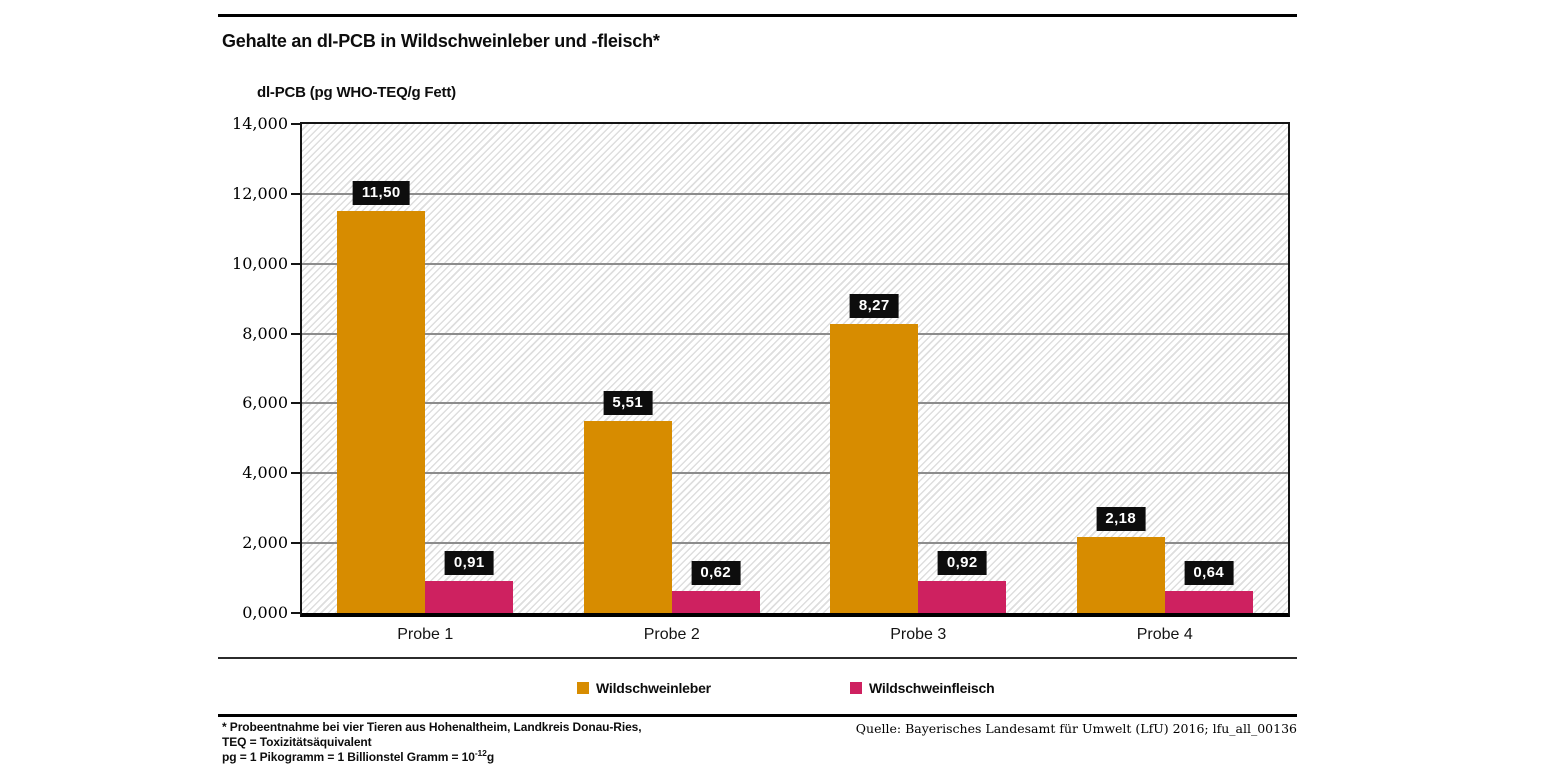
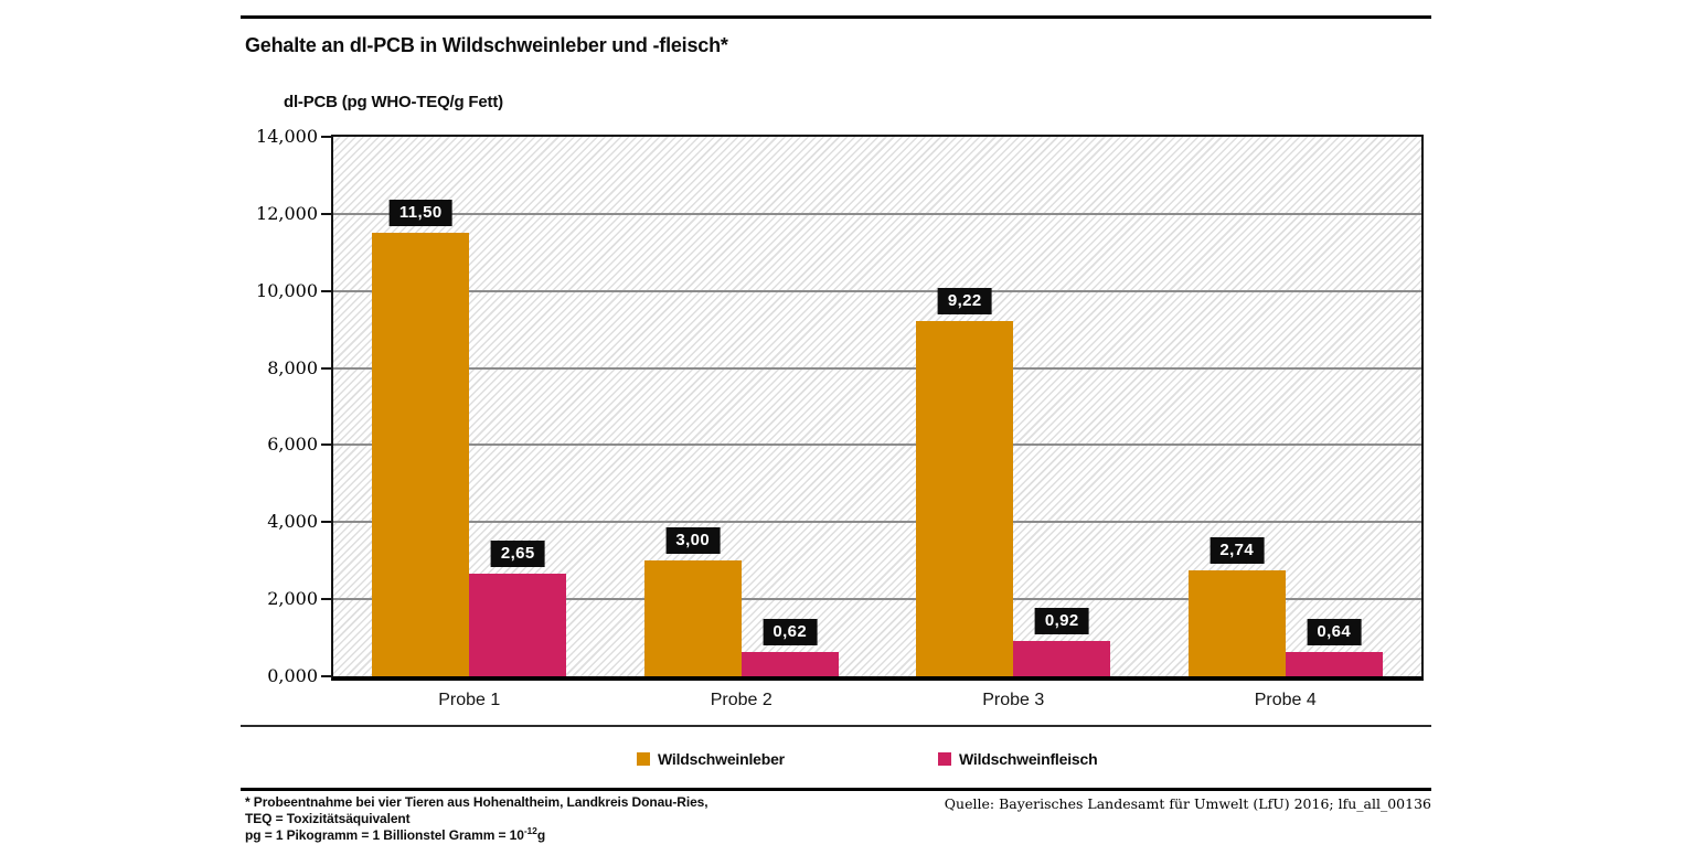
Wildschweinfleisch/Probe 1: 0,91 -> 2,65
Wildschweinleber/Probe 2: 5,51 -> 3,00
Wildschweinleber/Probe 3: 8,27 -> 9,22
Wildschweinleber/Probe 4: 2,18 -> 2,74
